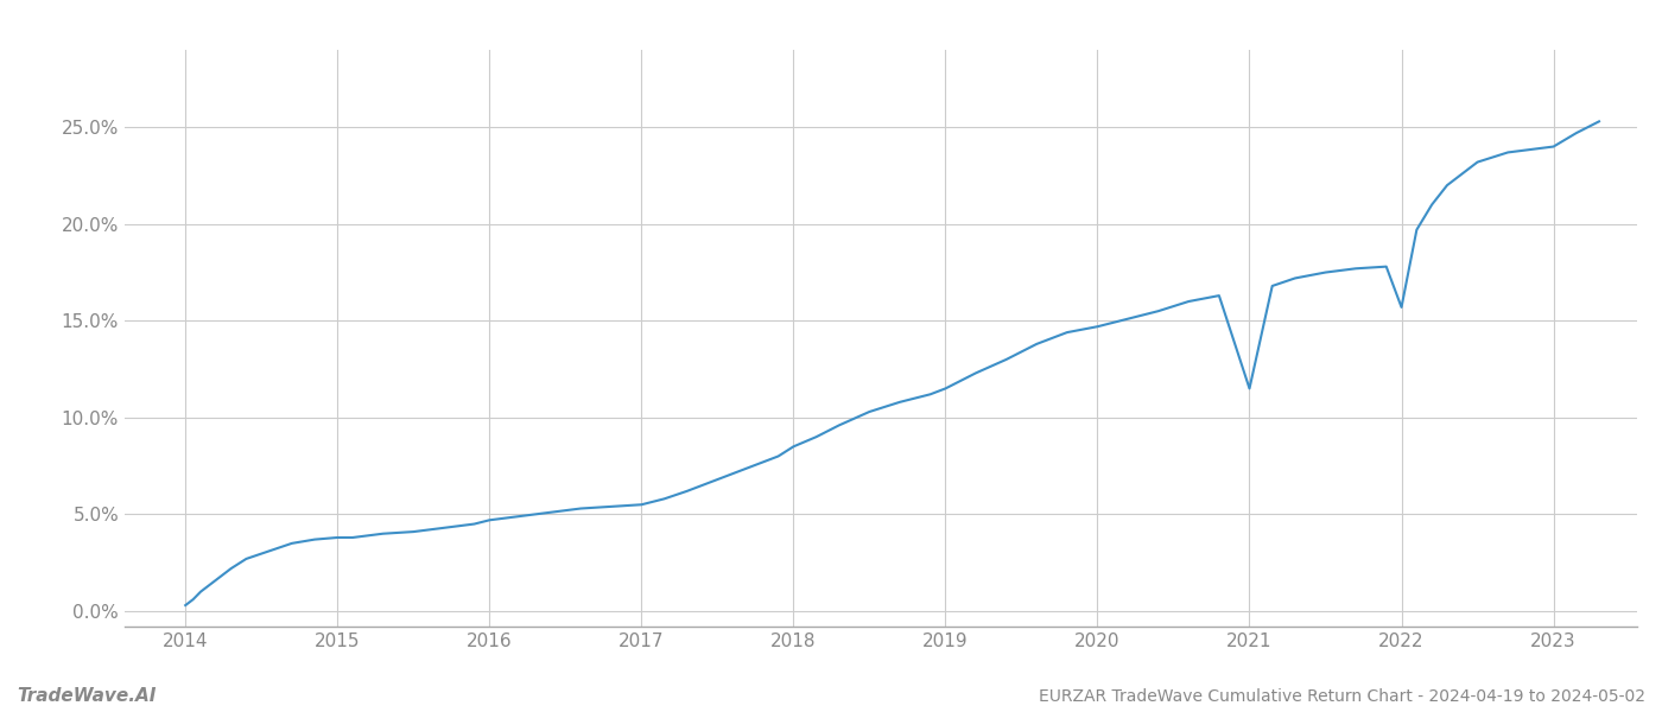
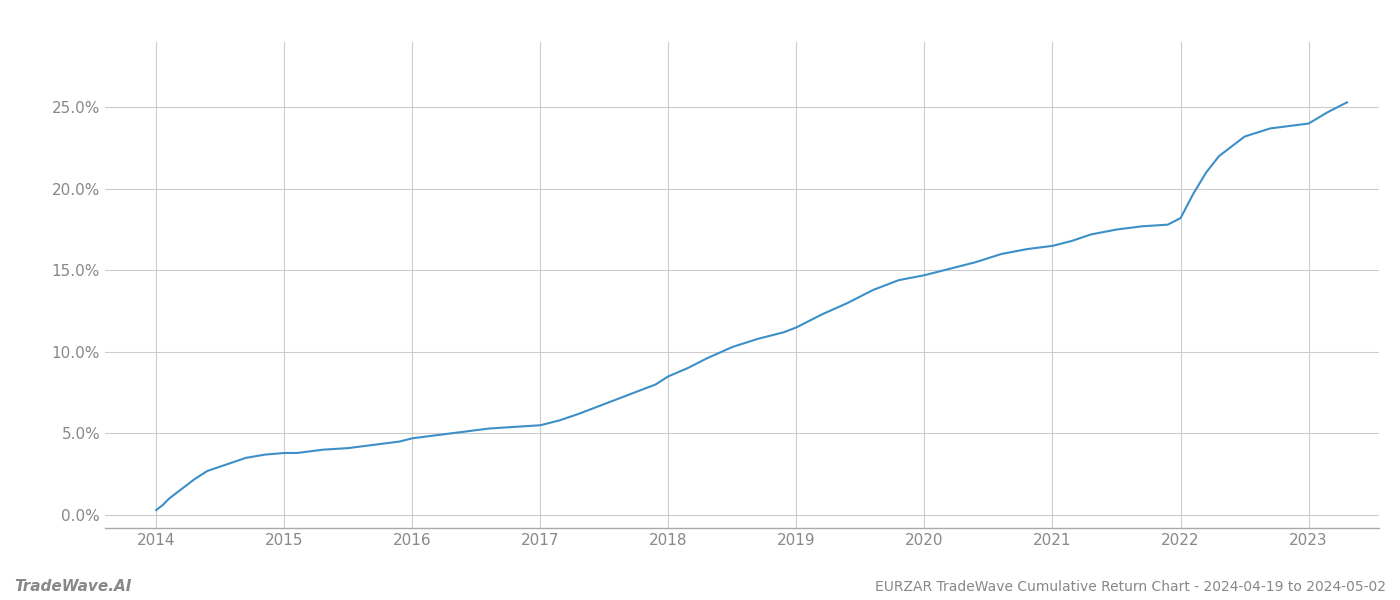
2021: 11.5% -> 16.5%
2022: 15.7% -> 18.2%
